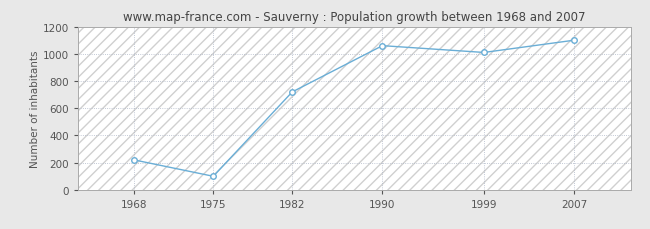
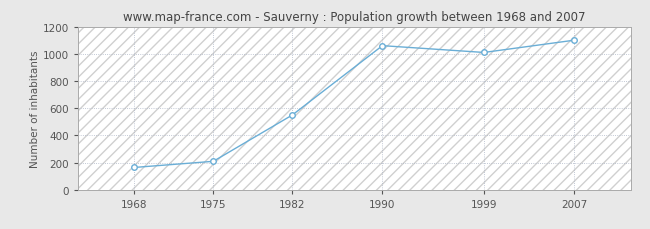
1968: 220 -> 160
1975: 100 -> 210
1982: 720 -> 550
